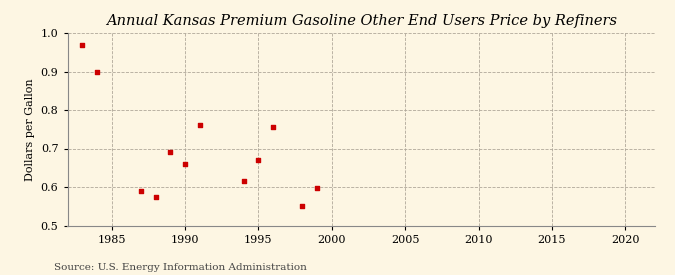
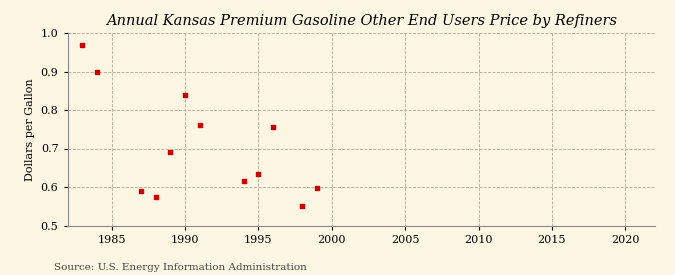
1990: 0.660 -> 0.840
1995: 0.670 -> 0.635
